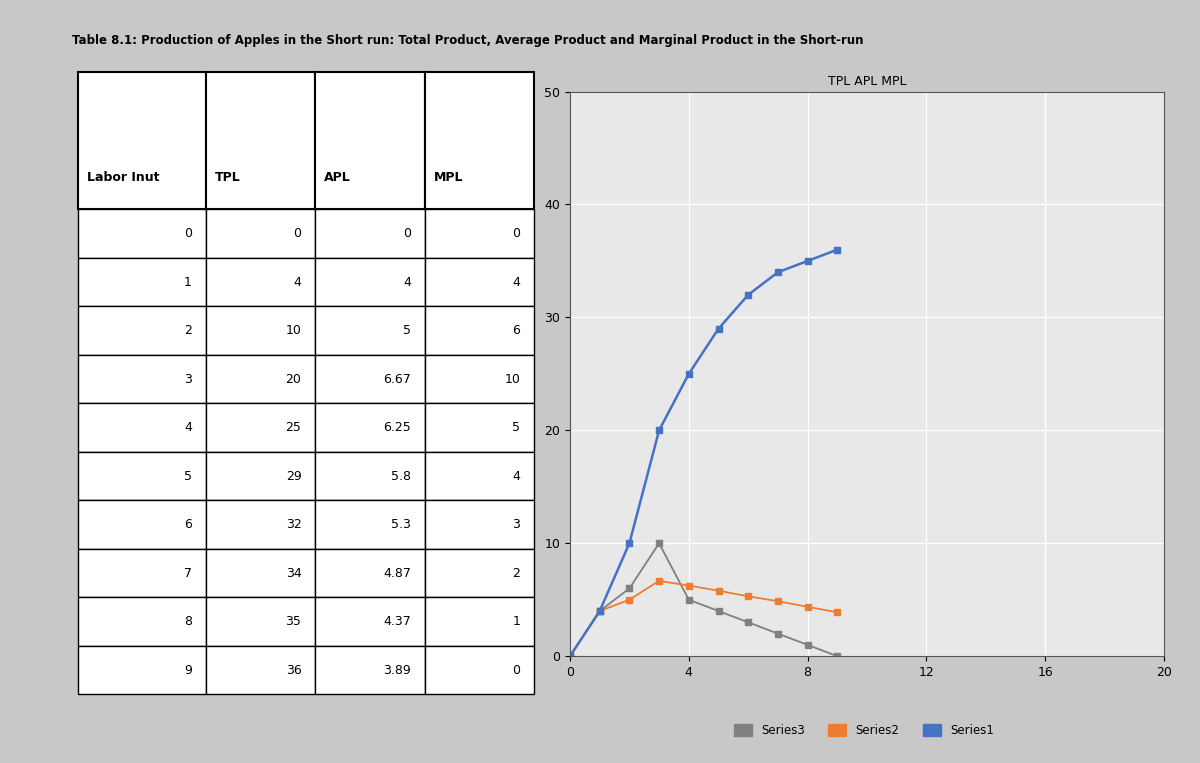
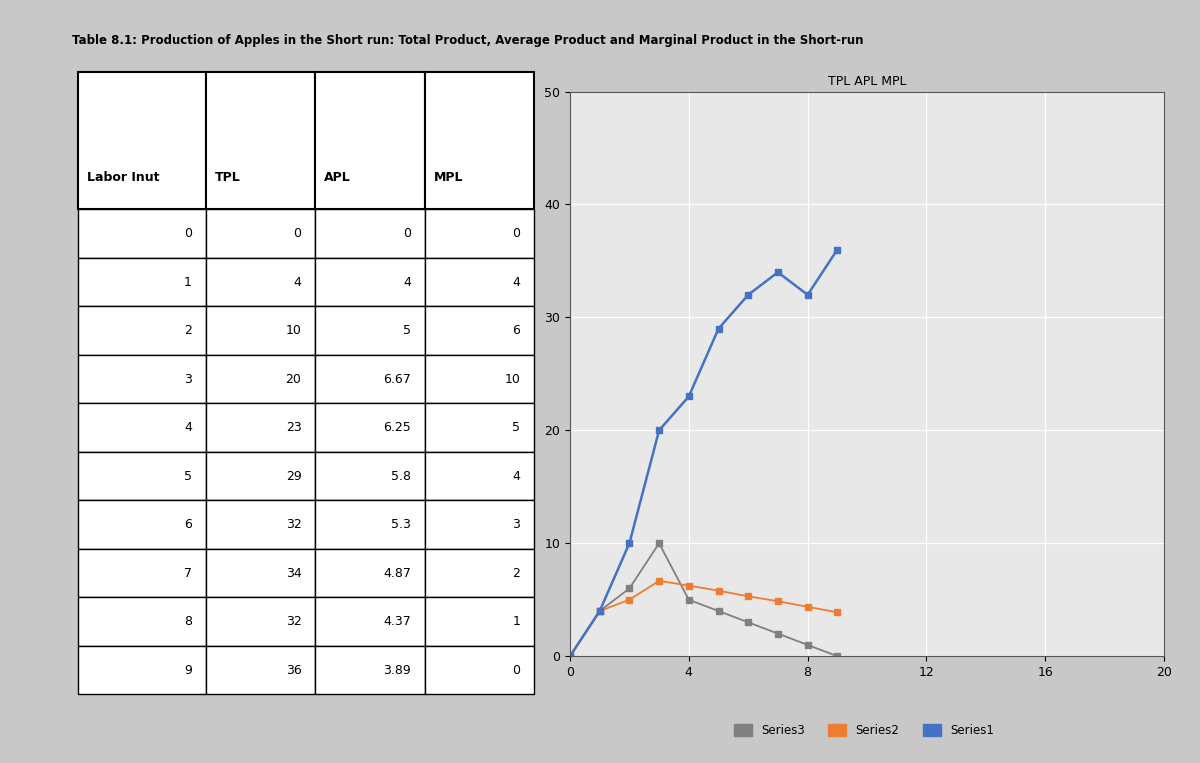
Series1/4: 25 -> 23
Series1/8: 35 -> 32
